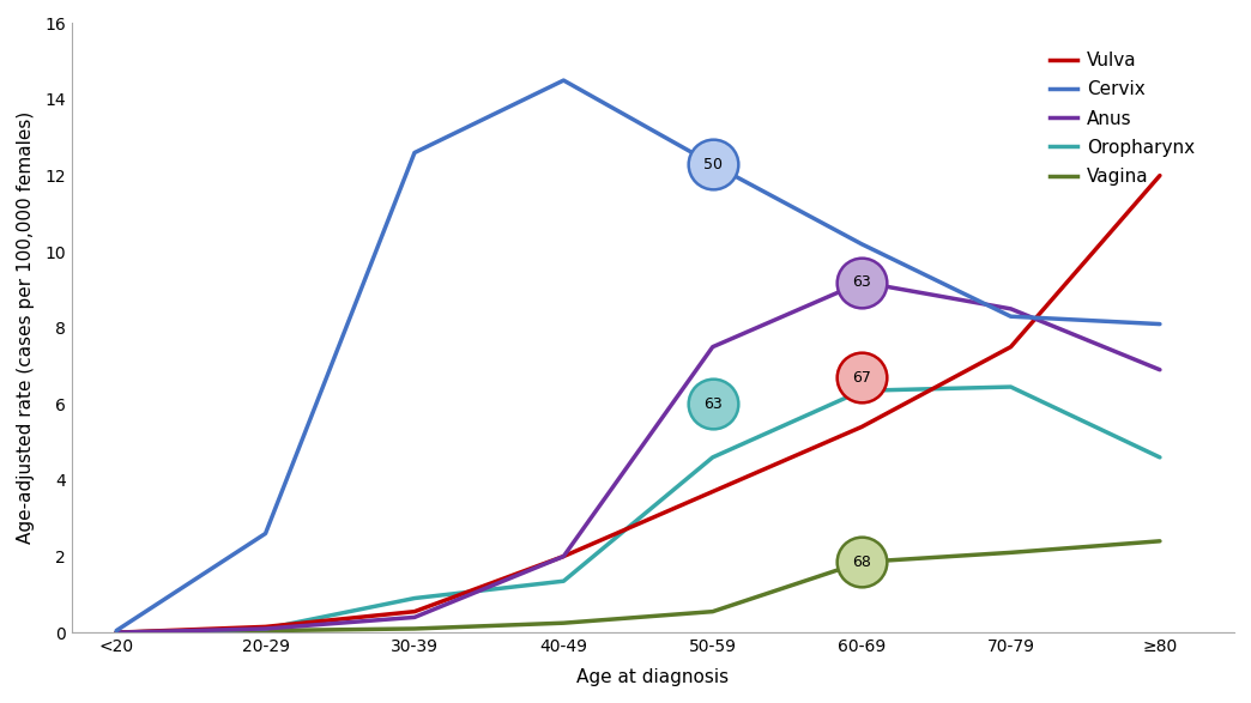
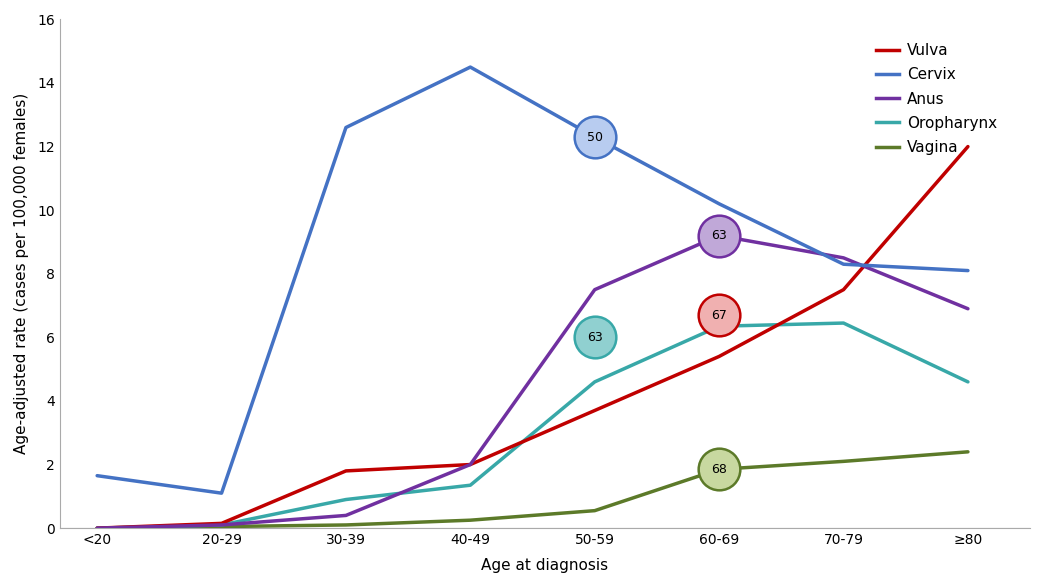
Cervix/<20: 0.05 -> 1.65
Cervix/20-29: 2.60 -> 1.10
Vulva/30-39: 0.55 -> 1.80
